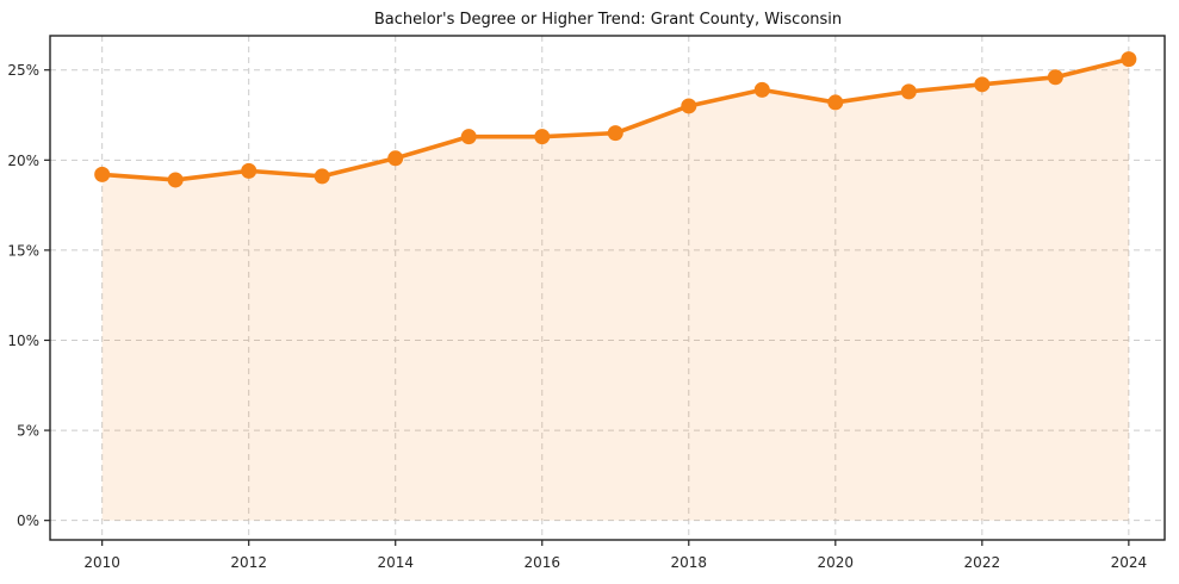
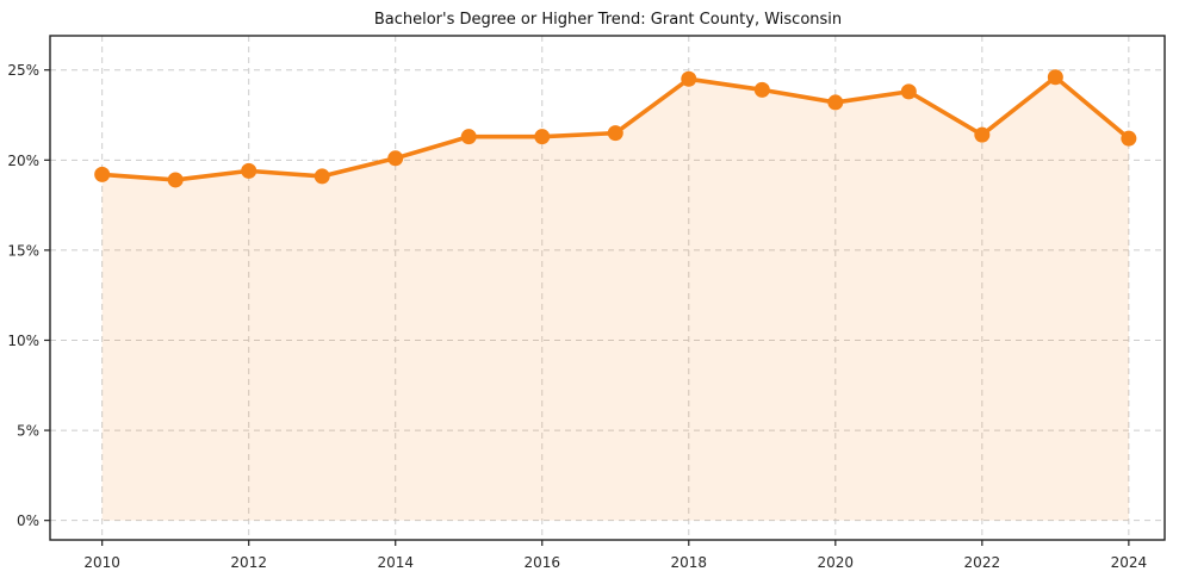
2018: 23.0% -> 24.5%
2022: 24.2% -> 21.4%
2024: 25.6% -> 21.2%
